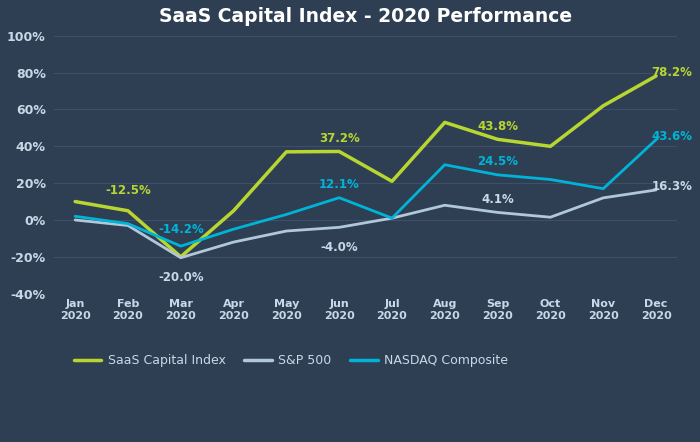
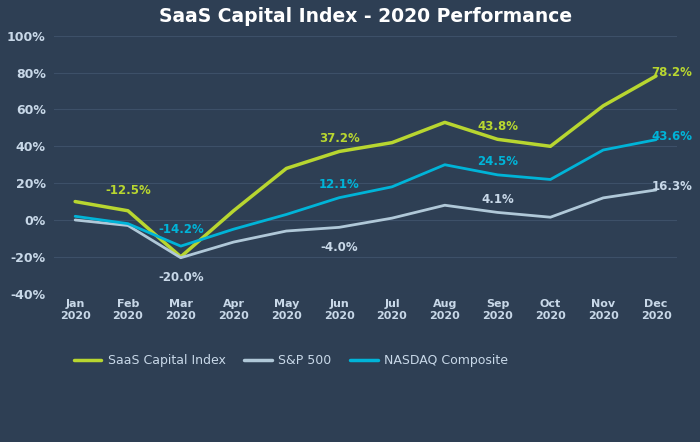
SaaS Capital Index/May 2020: 37% -> 28%
SaaS Capital Index/Jul 2020: 21% -> 42%
NASDAQ Composite/Jul 2020: 1% -> 18%
NASDAQ Composite/Nov 2020: 17% -> 38%
